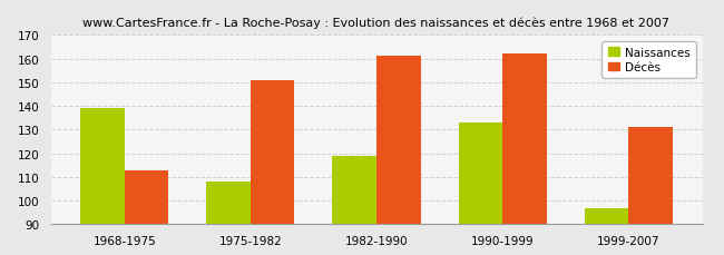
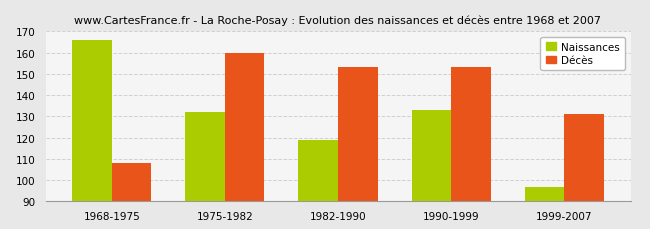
Naissances/1968-1975: 139 -> 166
Décès/1968-1975: 113 -> 108
Naissances/1975-1982: 108 -> 132
Décès/1975-1982: 151 -> 160
Décès/1982-1990: 161 -> 153
Décès/1990-1999: 162 -> 153
